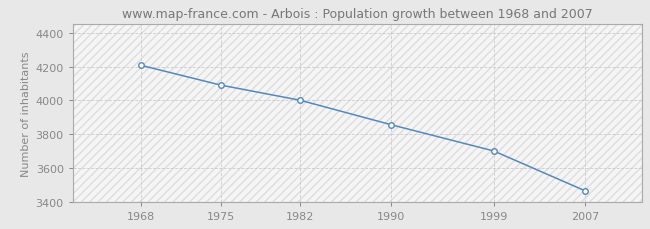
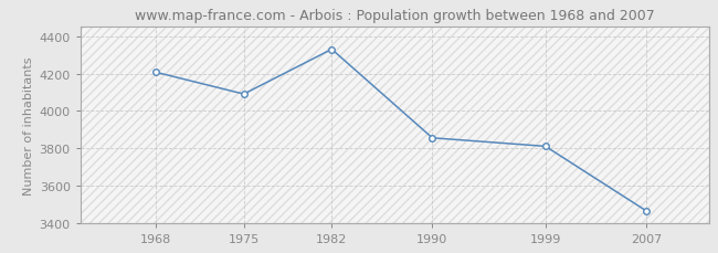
1982: 4000 -> 4330
1999: 3700 -> 3810
